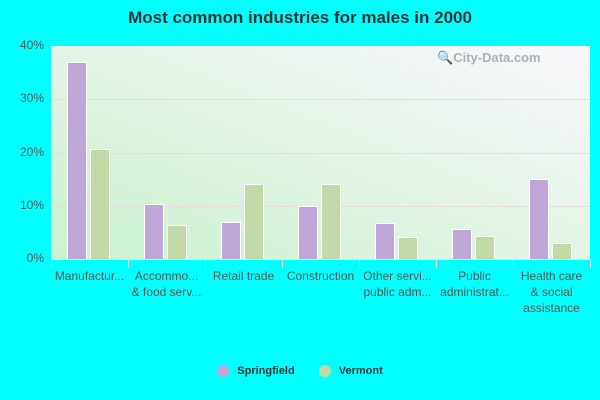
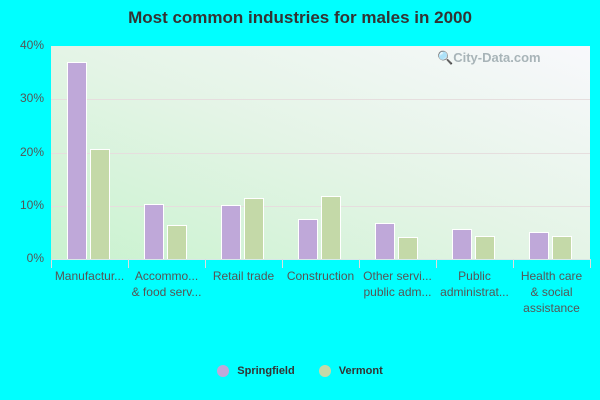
Springfield/Retail trade: 7% -> 10%
Vermont/Retail trade: 14% -> 11%
Springfield/Construction: 10% -> 8%
Vermont/Construction: 14% -> 12%
Springfield/Health care & social assistance: 15% -> 5%
Vermont/Health care & social assistance: 3% -> 4%
